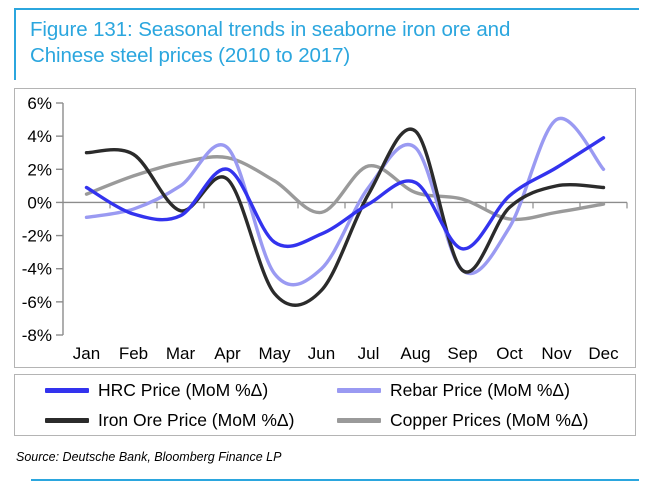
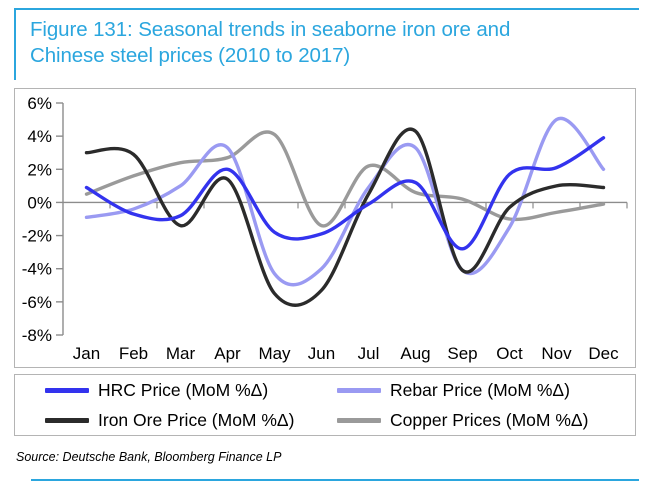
Iron Ore Price (MoM %Δ)/Mar: -0.5% -> -1.4%
HRC Price (MoM %Δ)/May: -2.4% -> -1.8%
Copper Prices (MoM %Δ)/May: 1.3% -> 4.1%
Copper Prices (MoM %Δ)/Jun: -0.6% -> -1.4%
HRC Price (MoM %Δ)/Oct: 0.4% -> 1.7%
